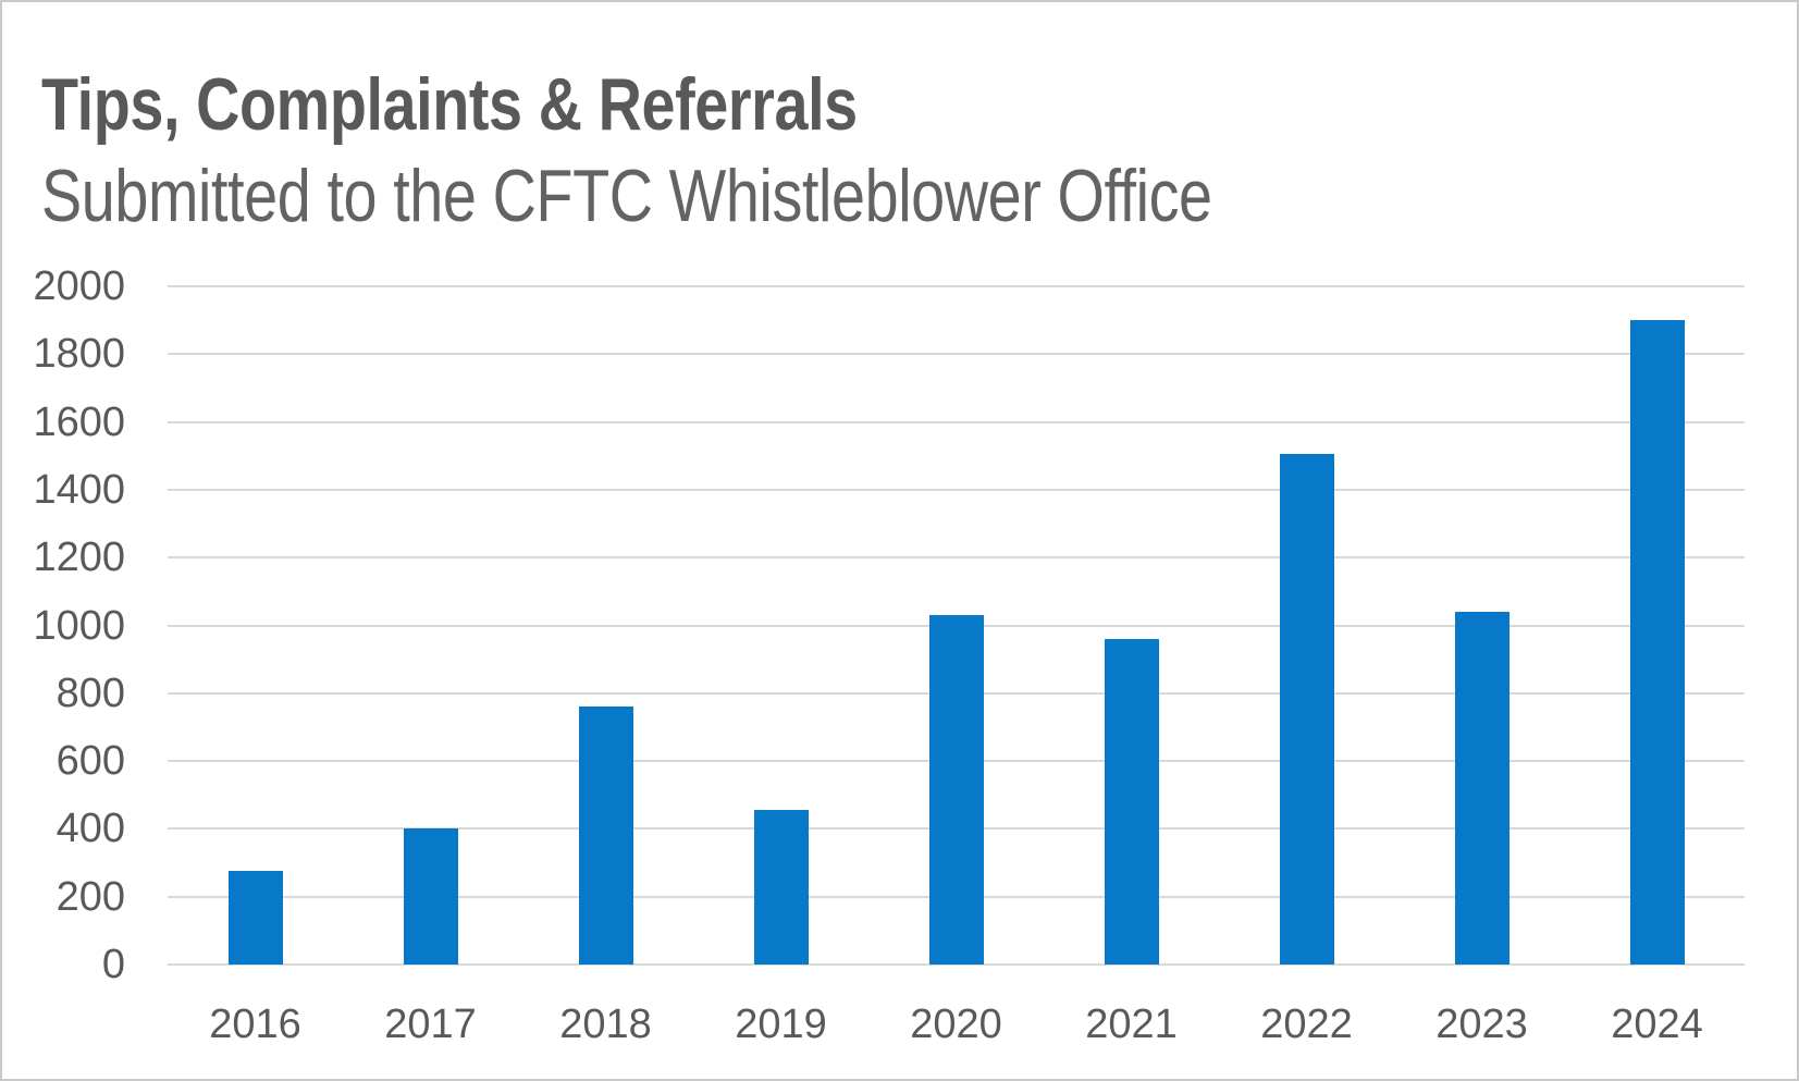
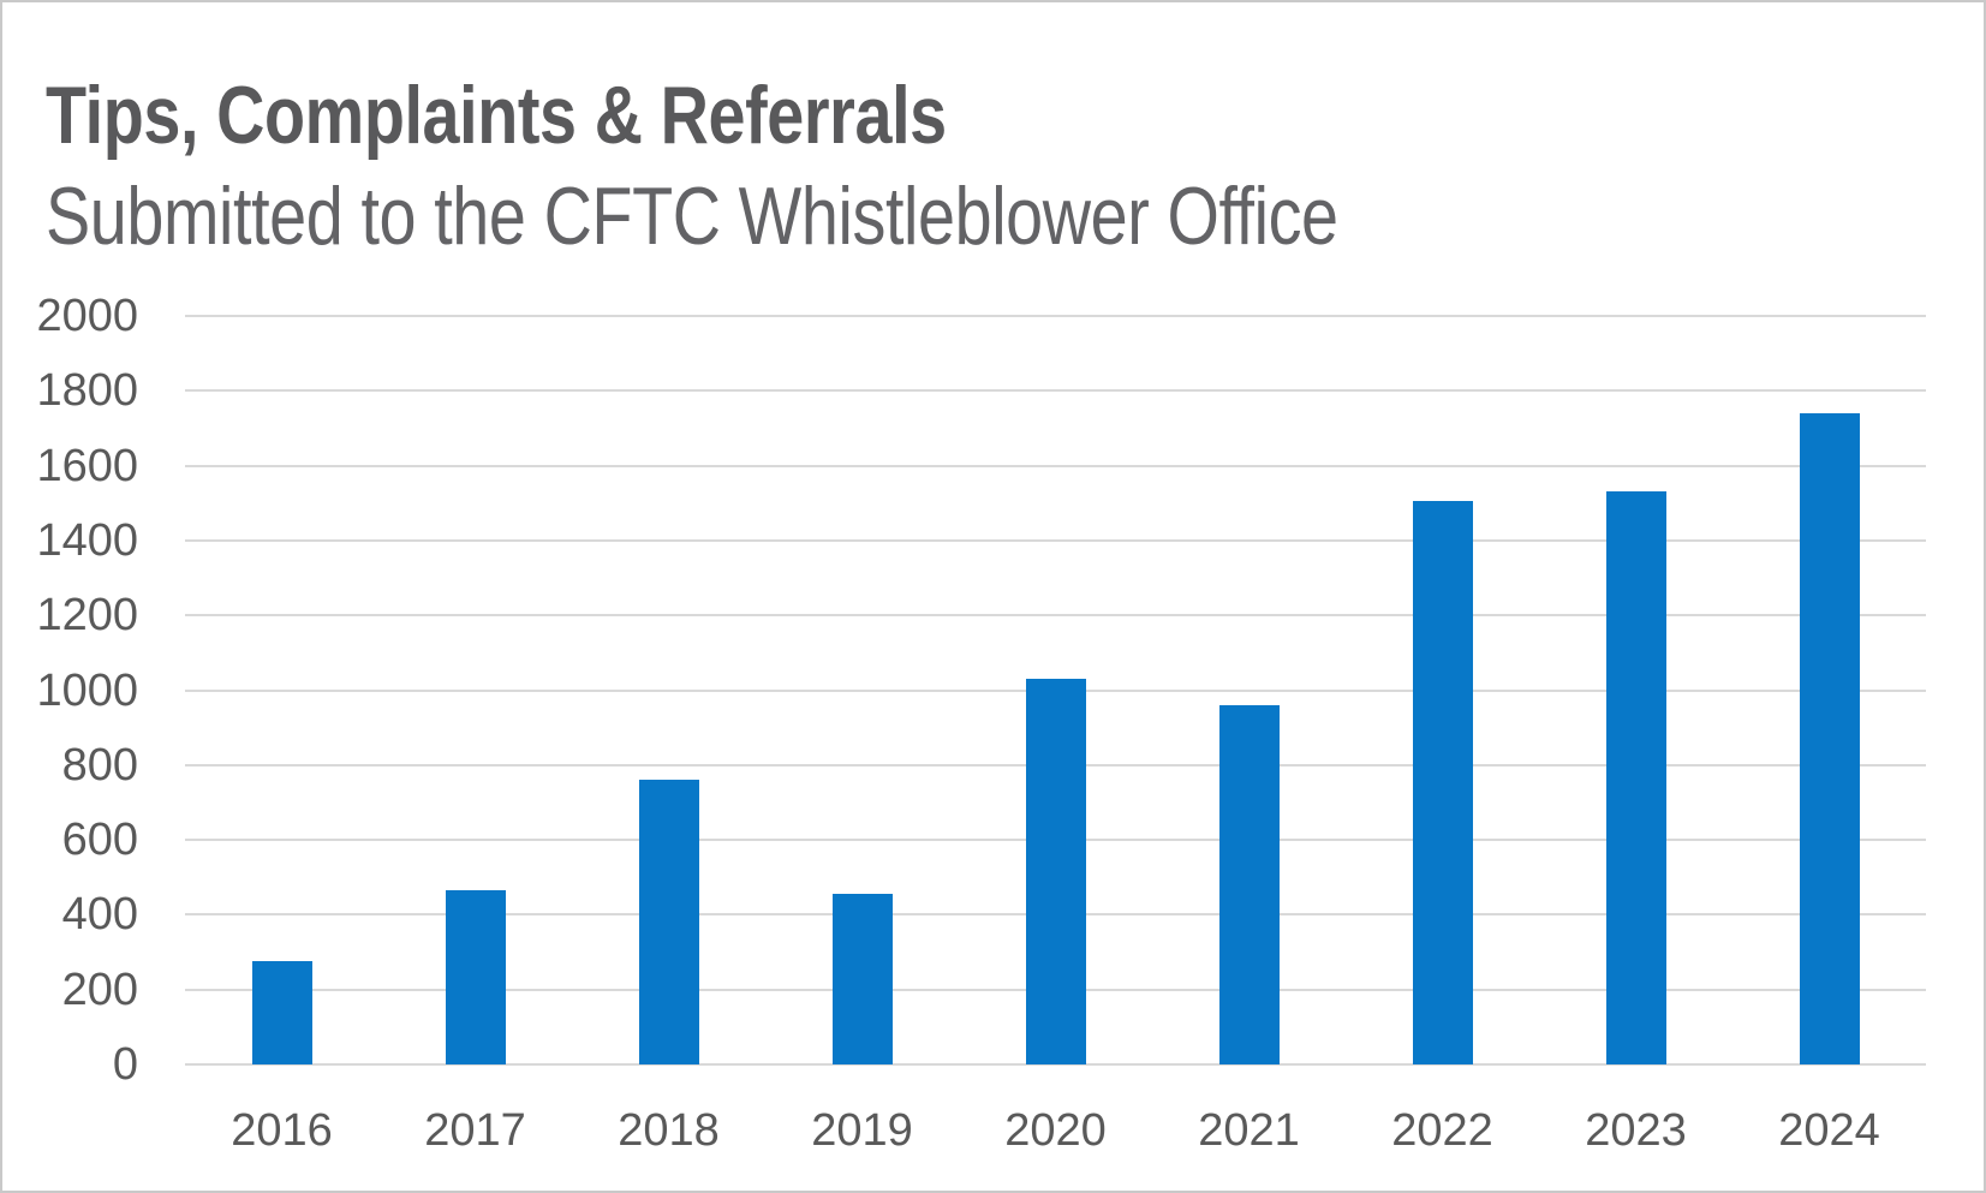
2017: 400 -> 460
2023: 1040 -> 1530
2024: 1900 -> 1740
